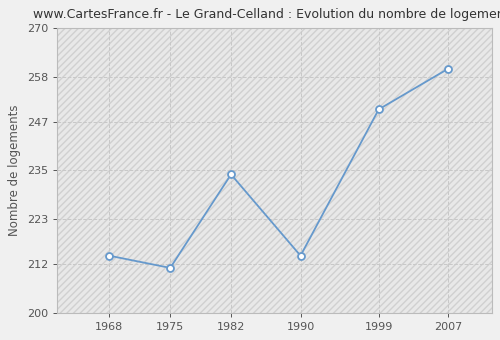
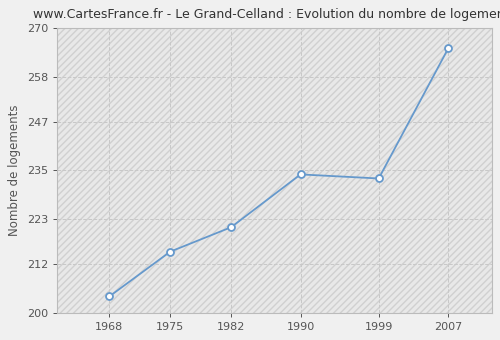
1968: 214 -> 204
1975: 211 -> 215
1982: 234 -> 221
1990: 214 -> 234
1999: 250 -> 233
2007: 260 -> 265
